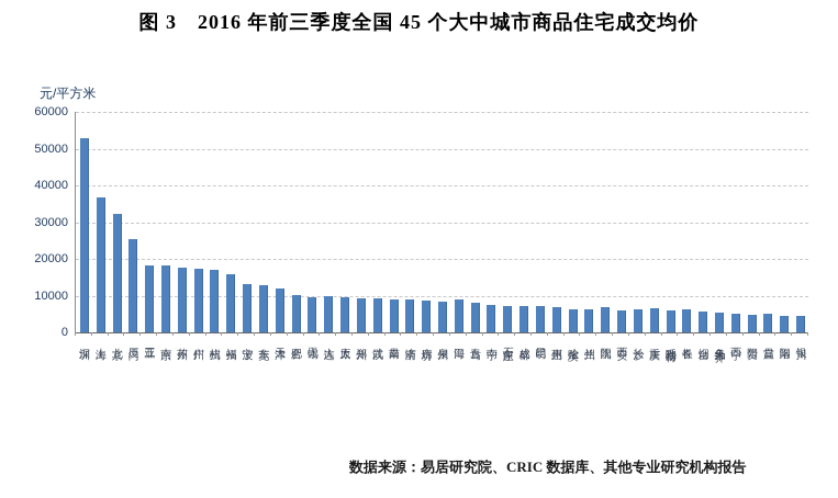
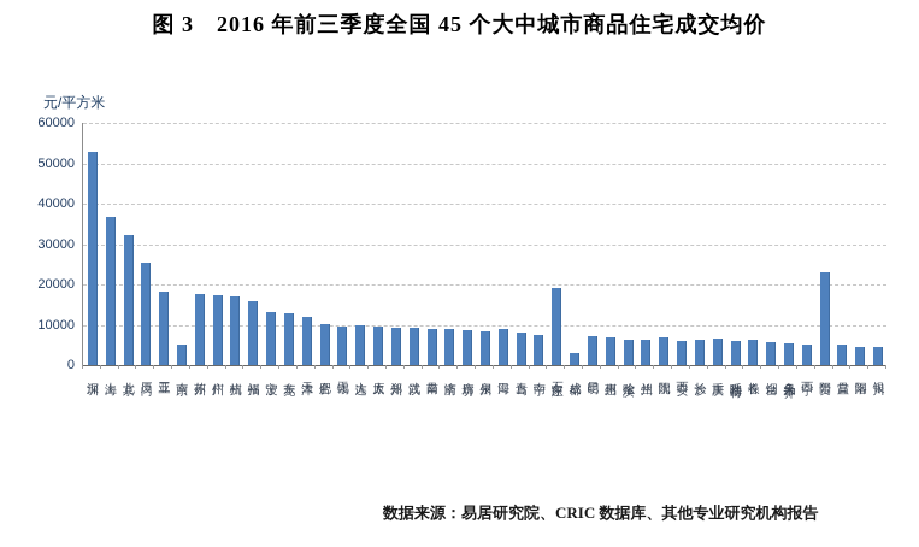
南京: 18000 -> 5000
石家庄: 7000 -> 19000
成都: 7000 -> 3000
贵阳: 5000 -> 23000
